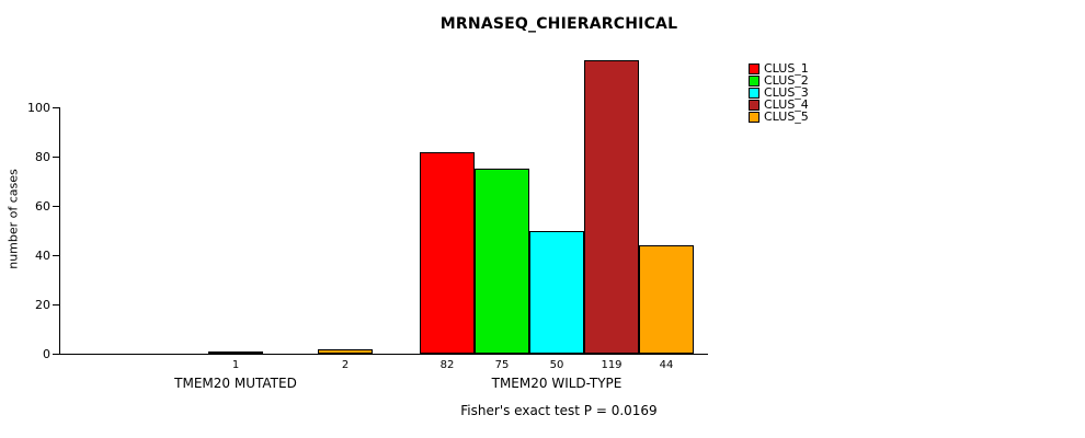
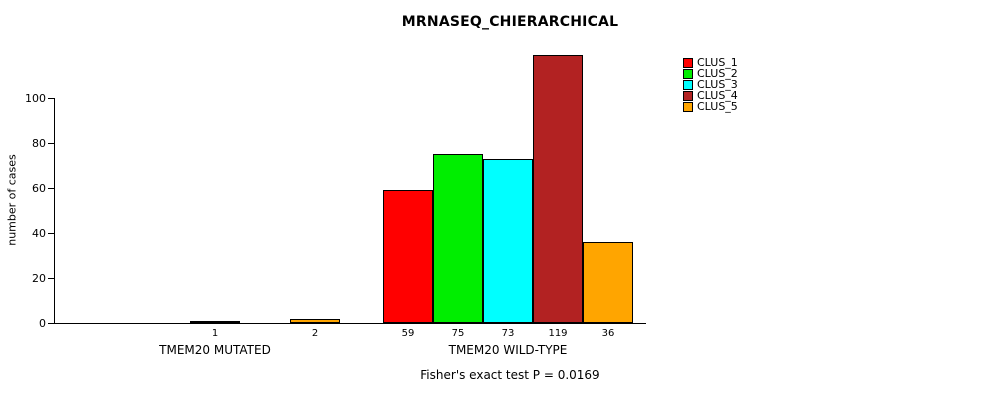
CLUS_1/TMEM20 WILD-TYPE: 82 -> 59
CLUS_3/TMEM20 WILD-TYPE: 50 -> 73
CLUS_5/TMEM20 WILD-TYPE: 44 -> 36
